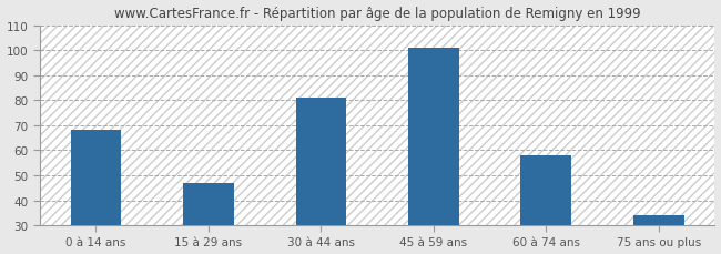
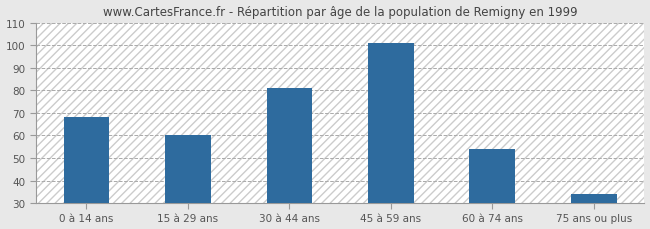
15 à 29 ans: 47 -> 60
60 à 74 ans: 58 -> 54
